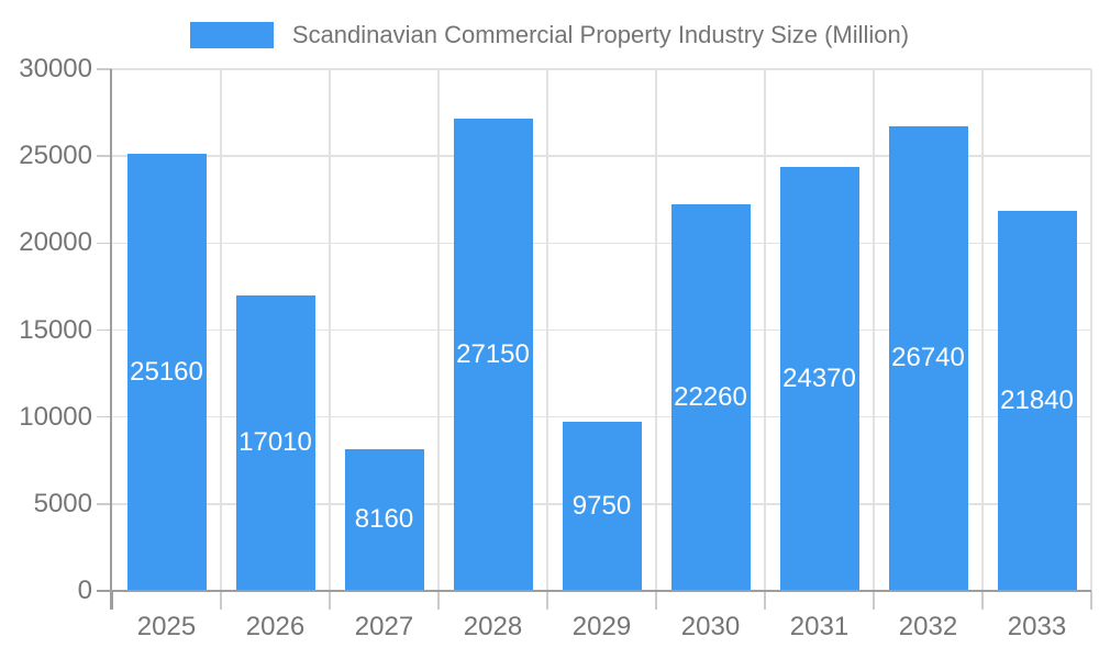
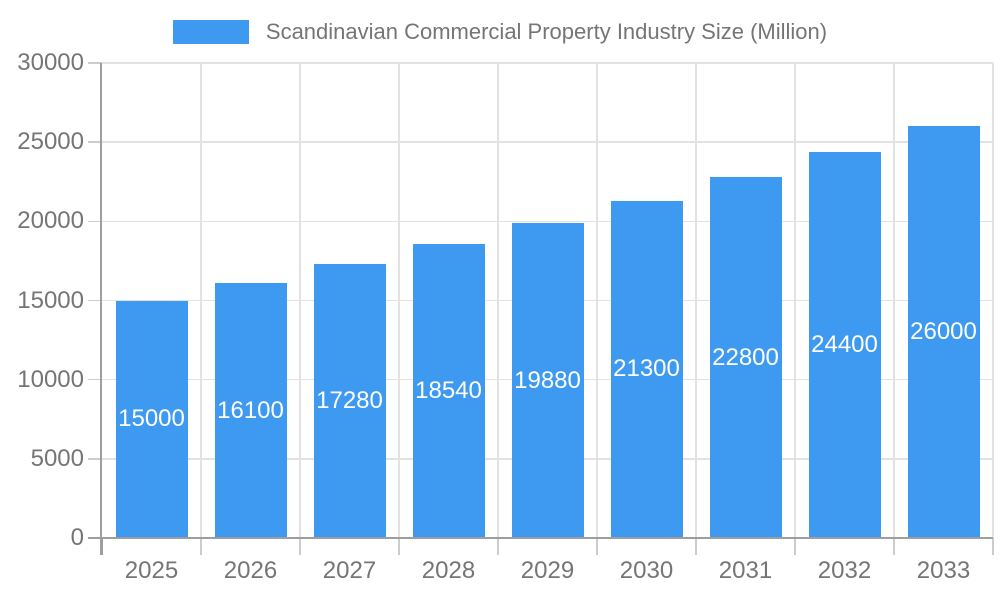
2025: 25160 -> 15000
2026: 17010 -> 16100
2027: 8160 -> 17280
2028: 27150 -> 18540
2029: 9750 -> 19880
2030: 22260 -> 21300
2031: 24370 -> 22800
2032: 26740 -> 24400
2033: 21840 -> 26000
